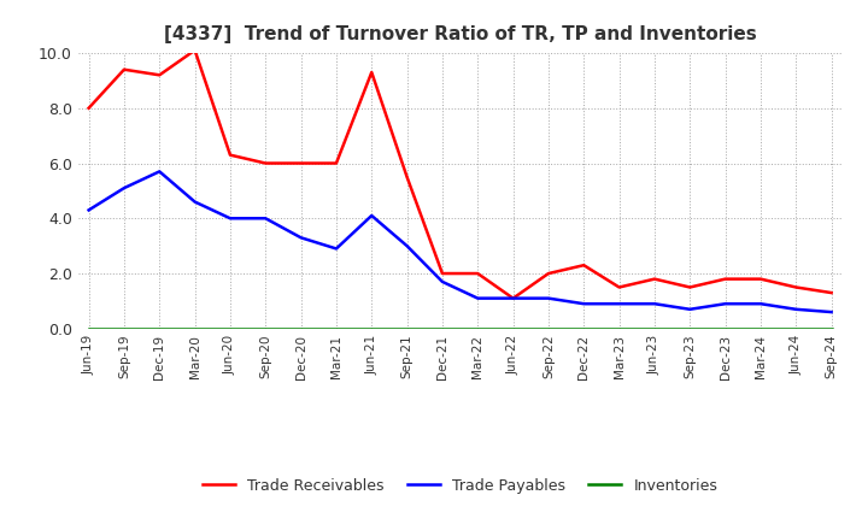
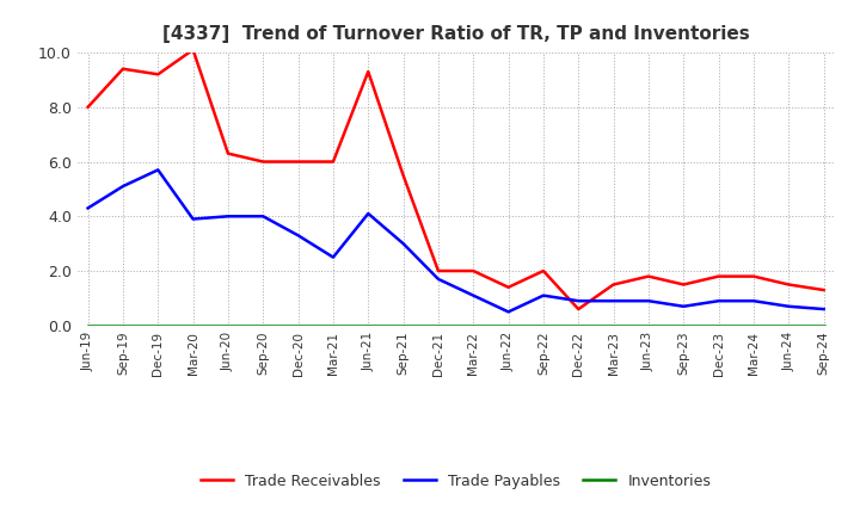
Trade Payables/Mar-20: 4.6 -> 3.9
Trade Payables/Mar-21: 2.9 -> 2.5
Trade Receivables/Jun-22: 1.1 -> 1.4
Trade Payables/Jun-22: 1.1 -> 0.5
Trade Receivables/Dec-22: 2.3 -> 0.6
